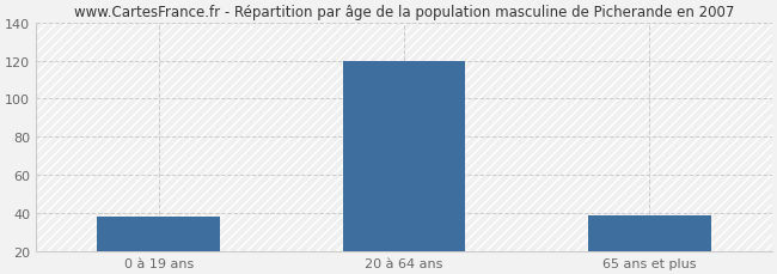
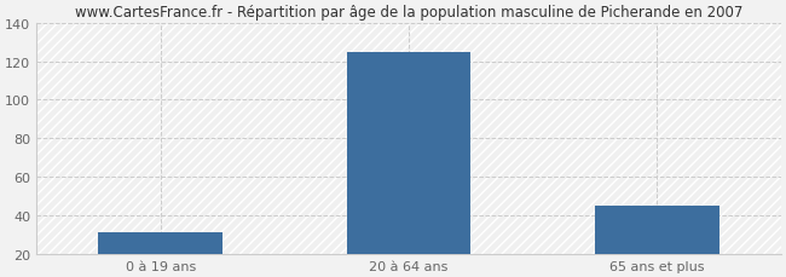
0 à 19 ans: 38 -> 31
20 à 64 ans: 120 -> 125
65 ans et plus: 39 -> 45
